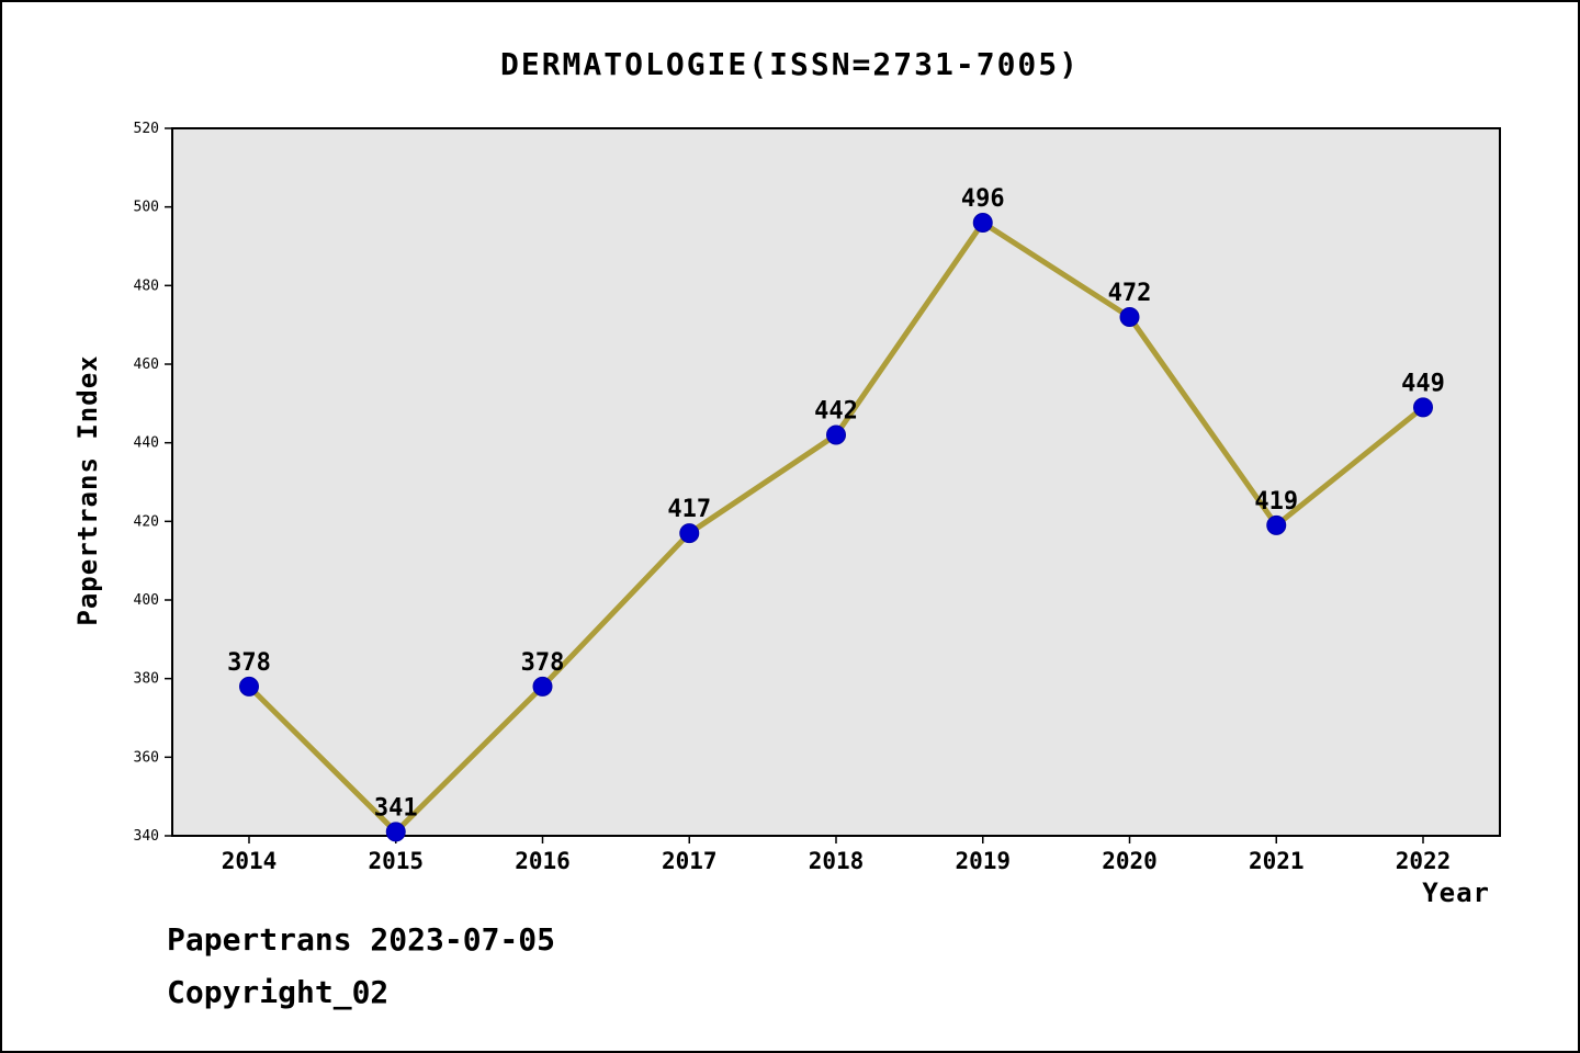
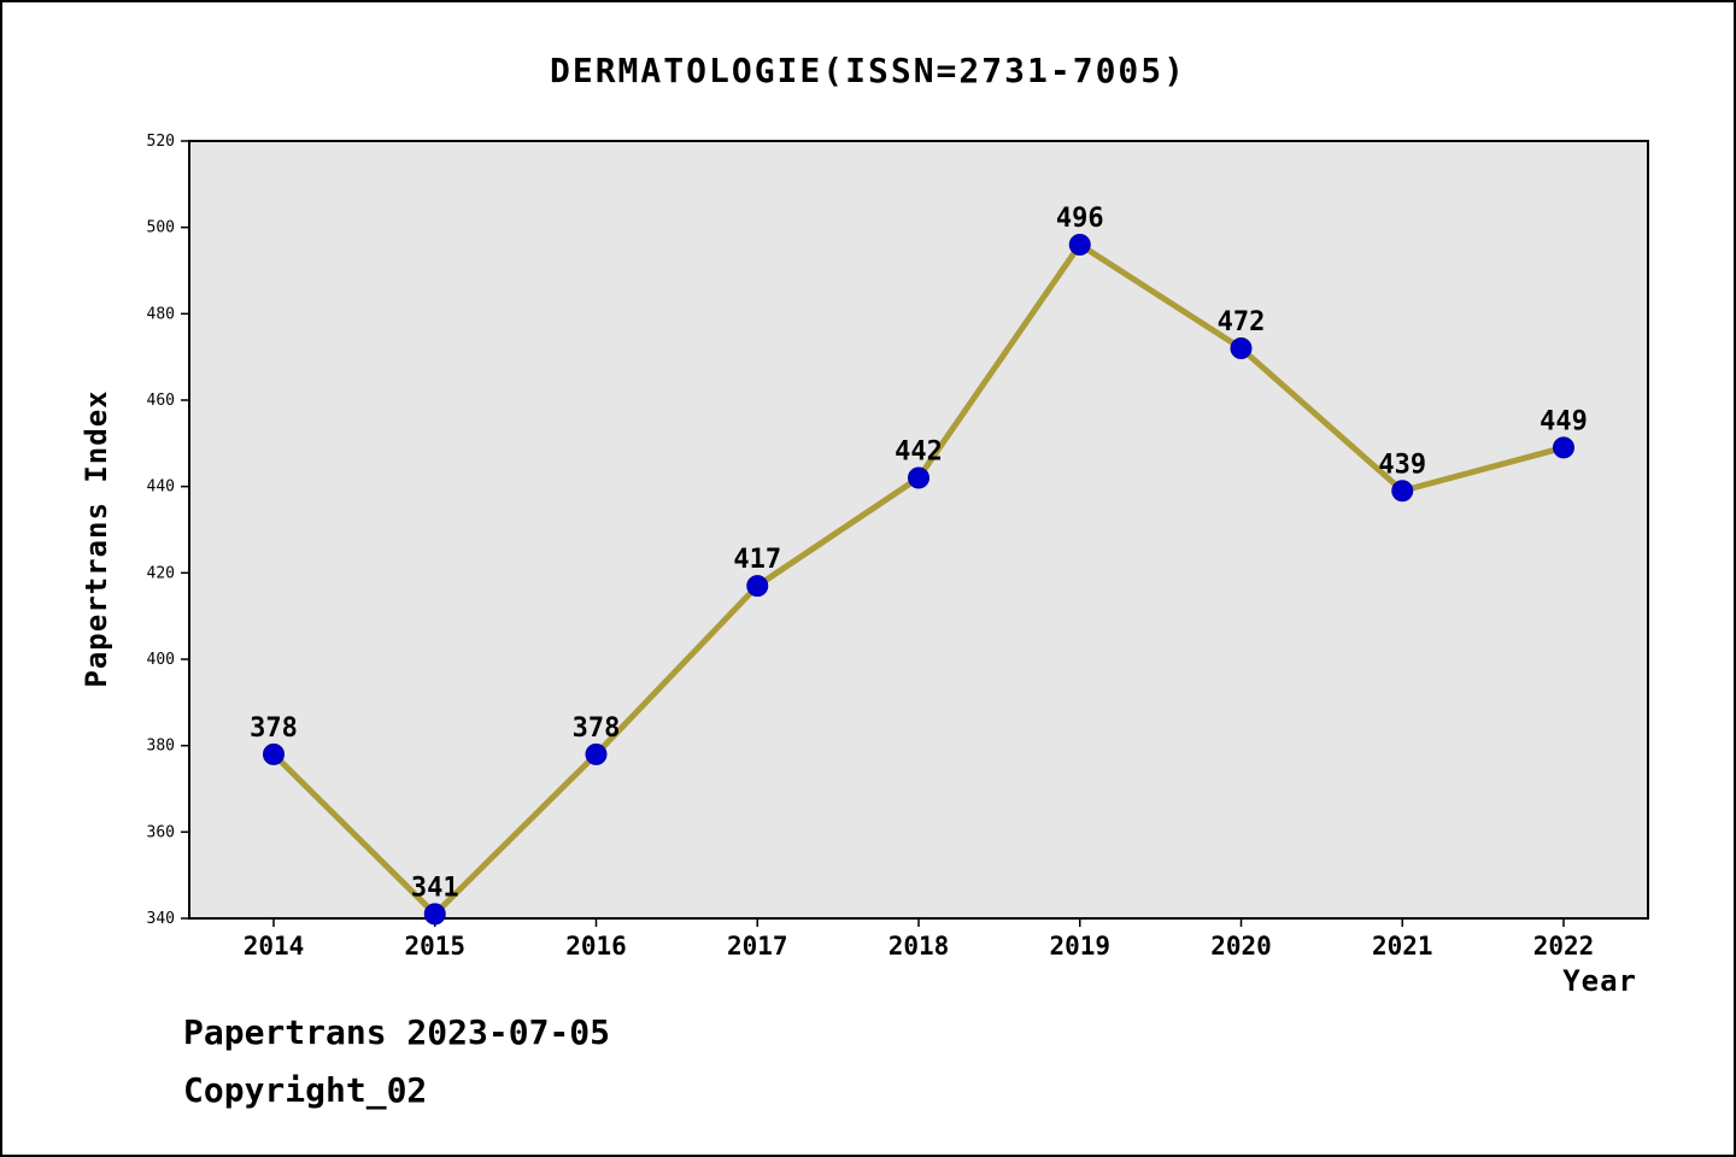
2021: 419 -> 439
